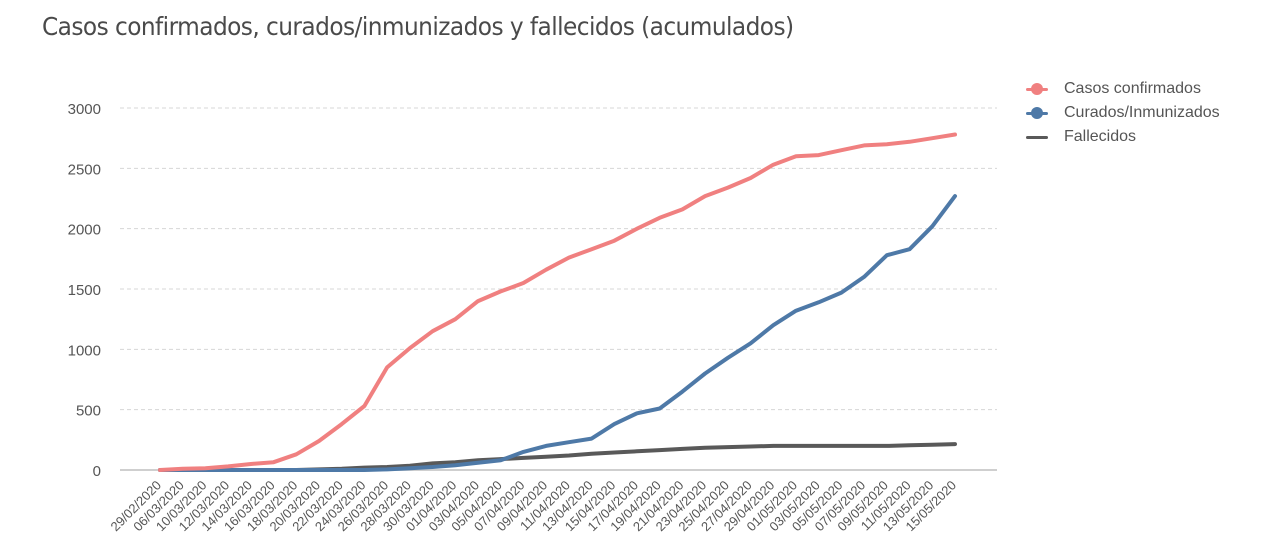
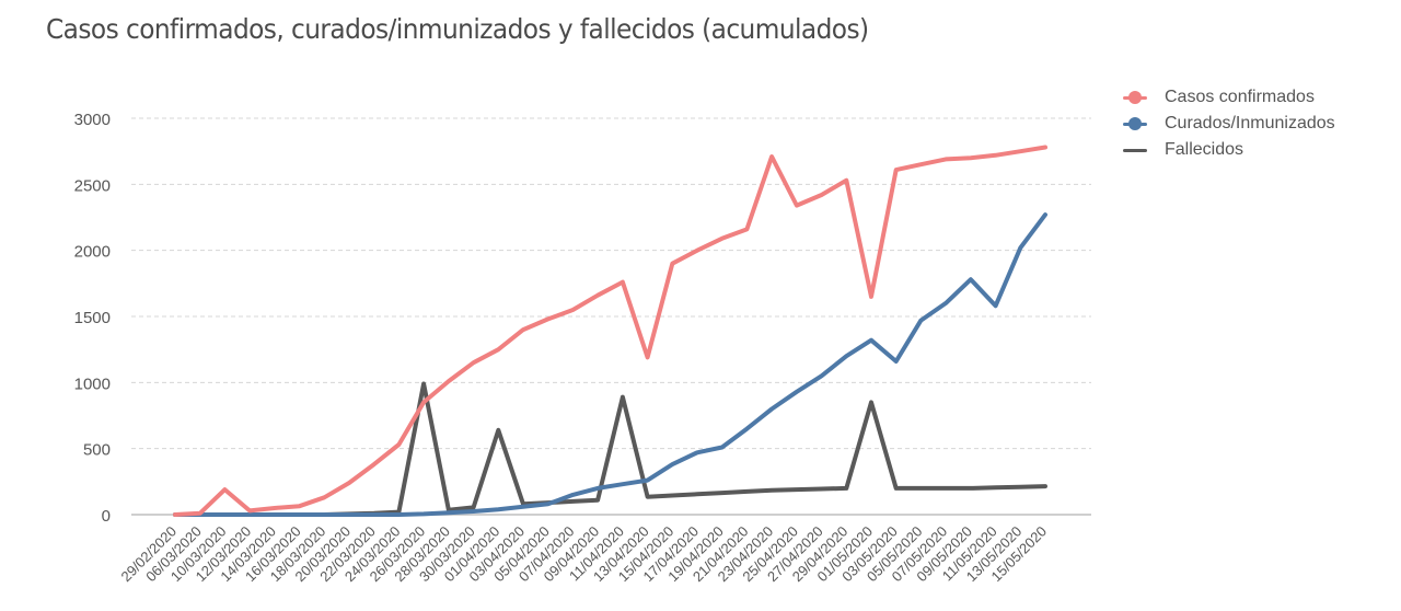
Casos confirmados/10/03/2020: 20 -> 190
Fallecidos/26/03/2020: 20 -> 990
Fallecidos/01/04/2020: 60 -> 640
Fallecidos/11/04/2020: 120 -> 890
Casos confirmados/13/04/2020: 1830 -> 1190
Casos confirmados/23/04/2020: 2270 -> 2710
Casos confirmados/01/05/2020: 2600 -> 1650
Fallecidos/01/05/2020: 200 -> 850
Curados/Inmunizados/03/05/2020: 1390 -> 1160
Curados/Inmunizados/11/05/2020: 1830 -> 1580
